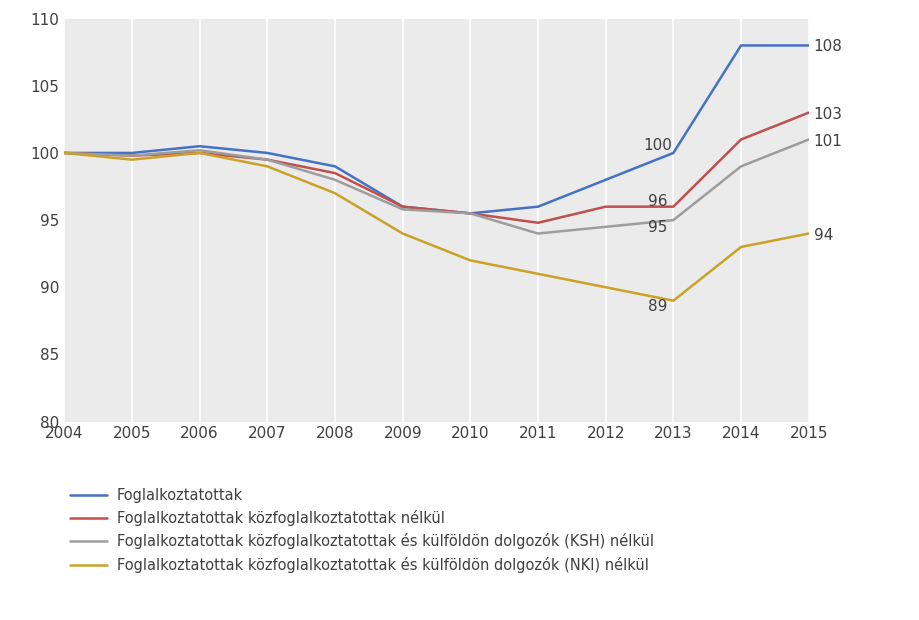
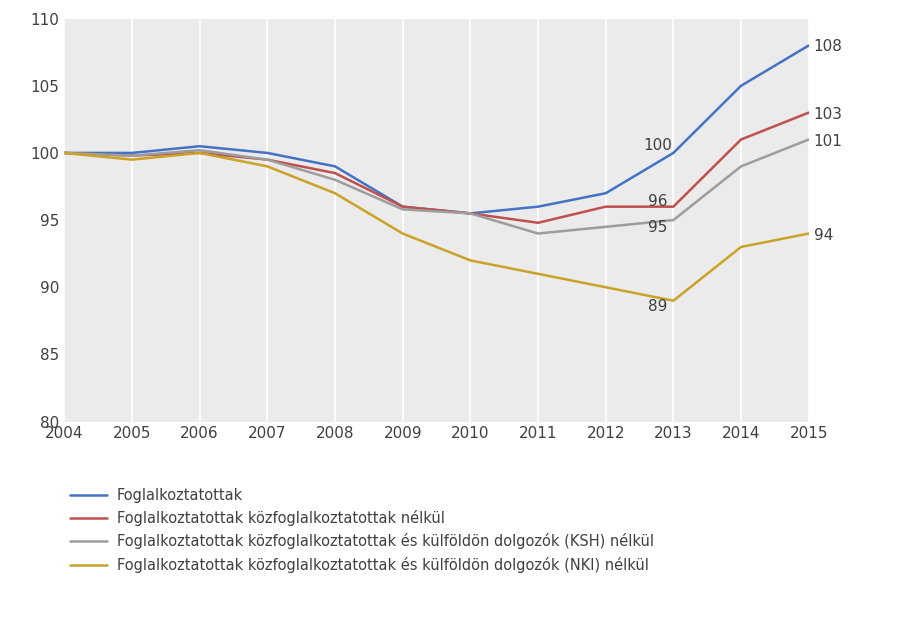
Foglalkoztatottak/2012: 98.0 -> 97.0
Foglalkoztatottak/2014: 108.0 -> 105.0
